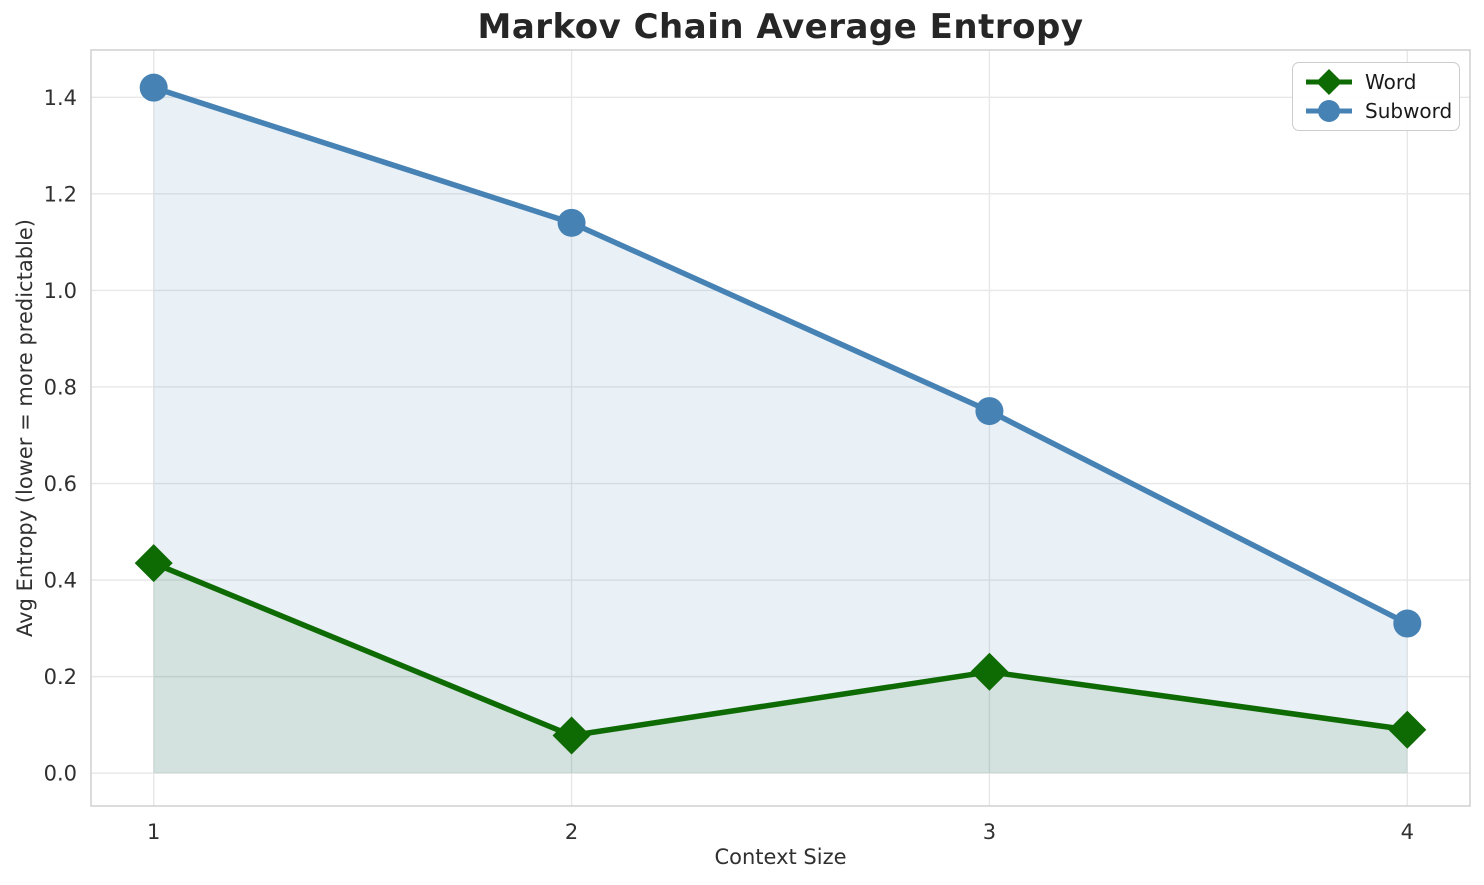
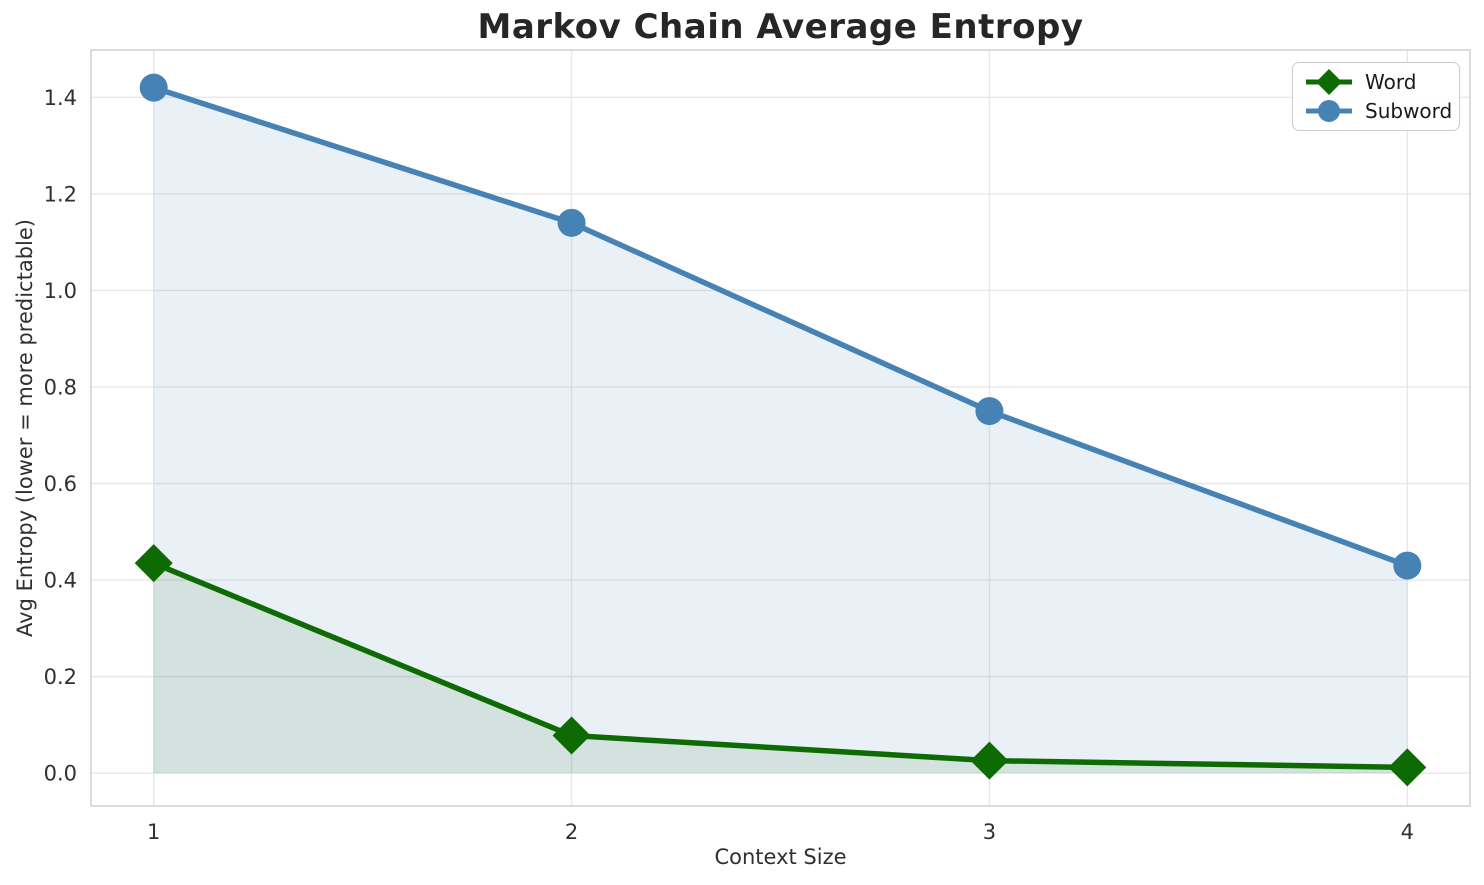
Word/3: 0.21 -> 0.03
Word/4: 0.09 -> 0.01
Subword/4: 0.31 -> 0.43
